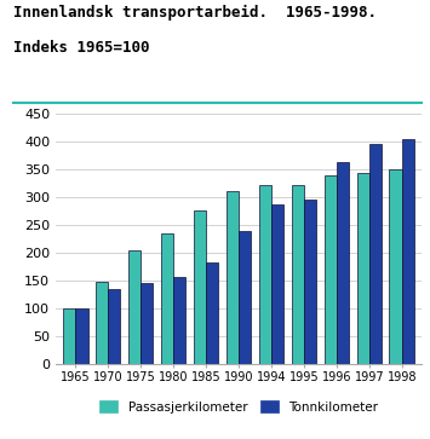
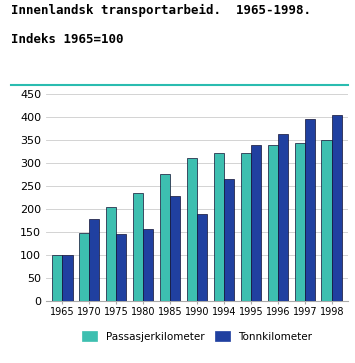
Tonnkilometer/1970: 136 -> 180
Tonnkilometer/1985: 184 -> 230
Tonnkilometer/1990: 239 -> 190
Tonnkilometer/1994: 287 -> 265
Tonnkilometer/1995: 297 -> 340
